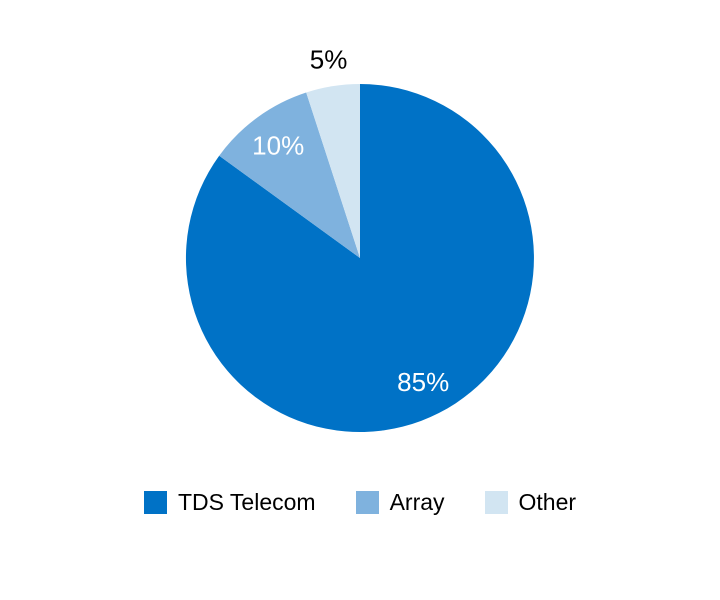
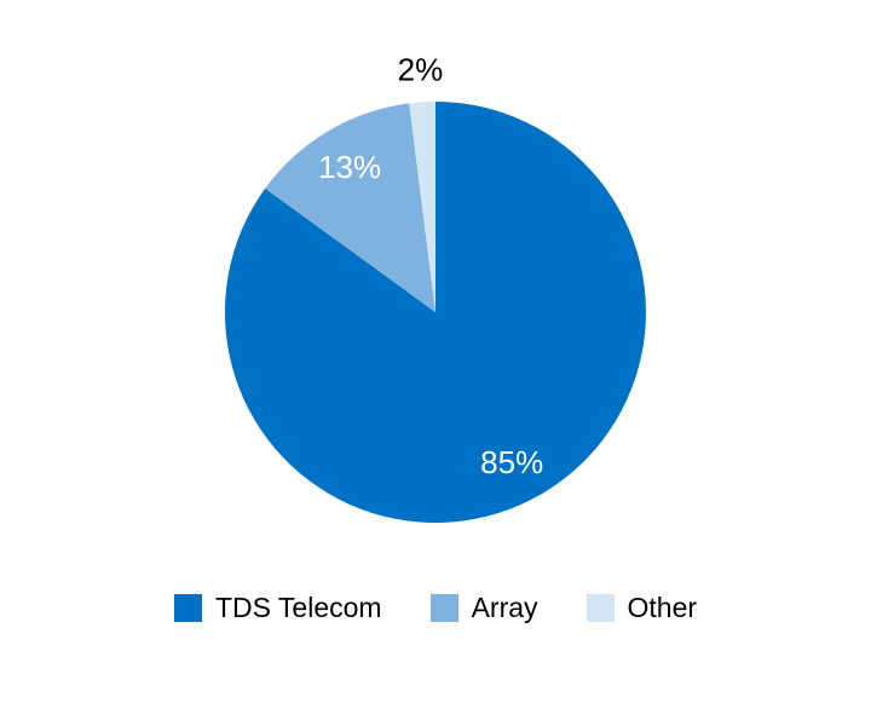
Array: 10% -> 13%
Other: 5% -> 2%
